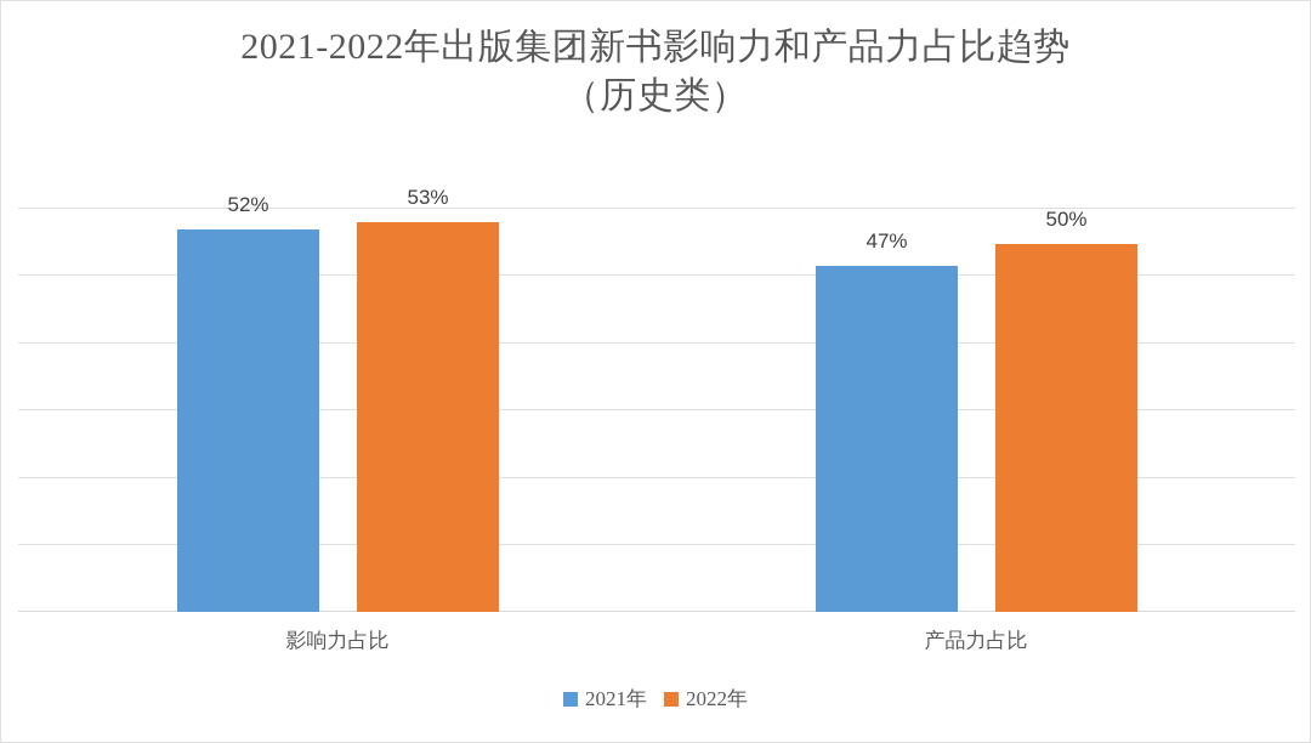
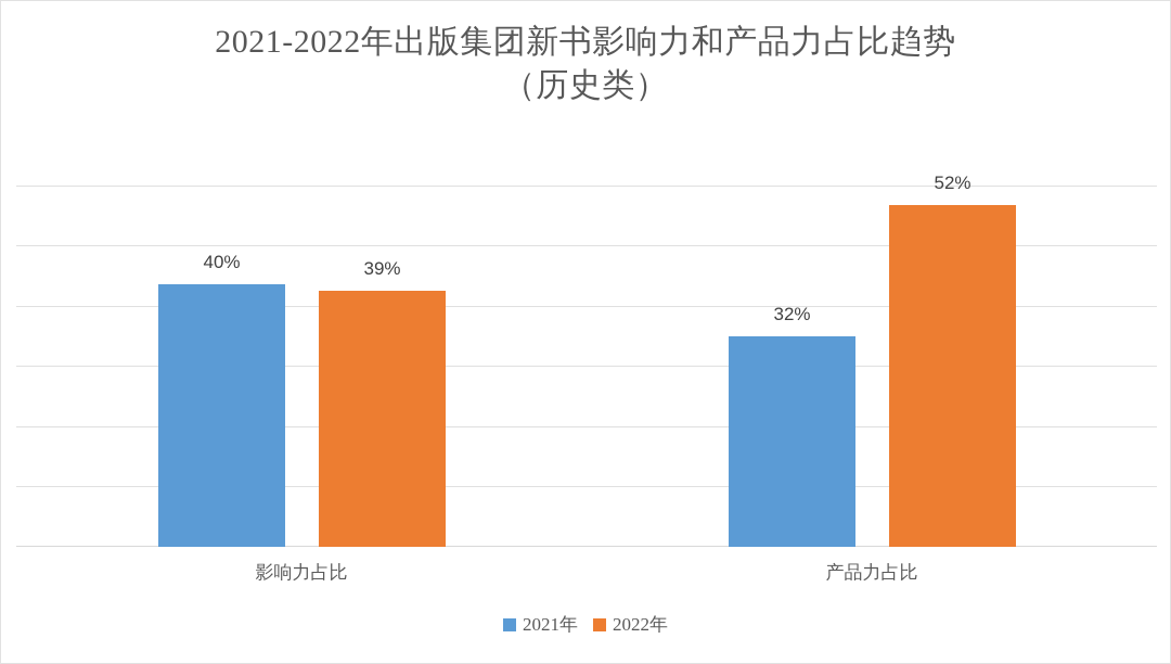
2021年/影响力占比: 52% -> 40%
2022年/影响力占比: 53% -> 39%
2021年/产品力占比: 47% -> 32%
2022年/产品力占比: 50% -> 52%
